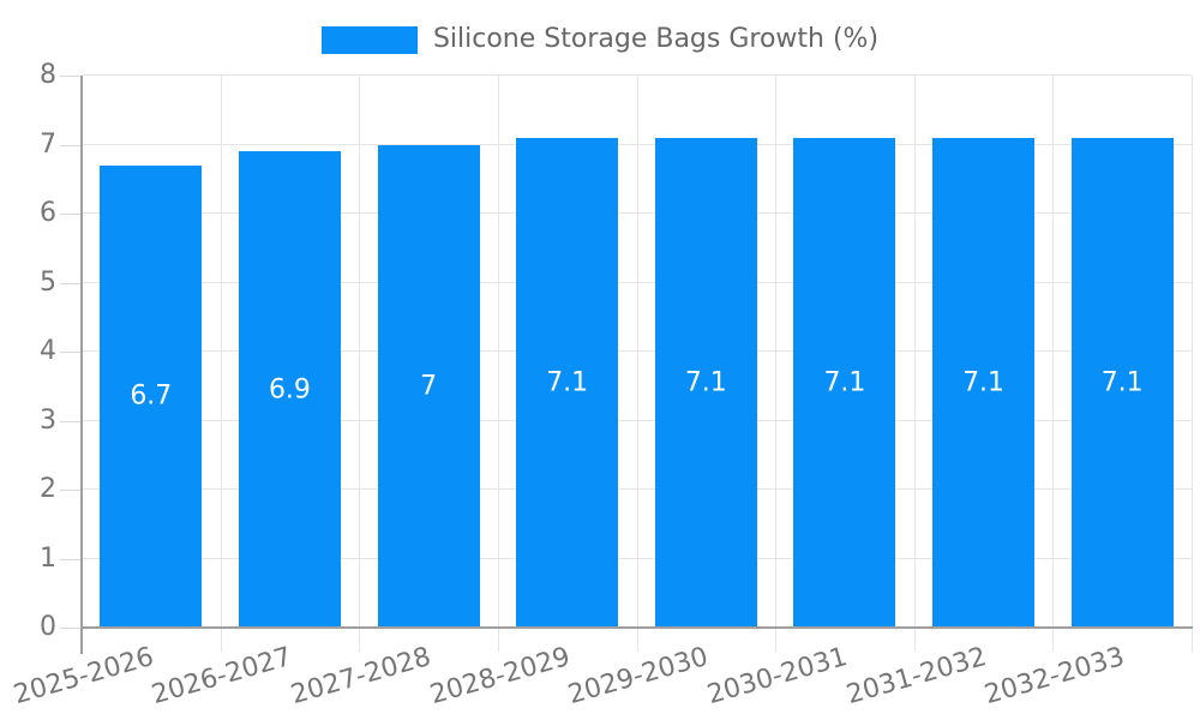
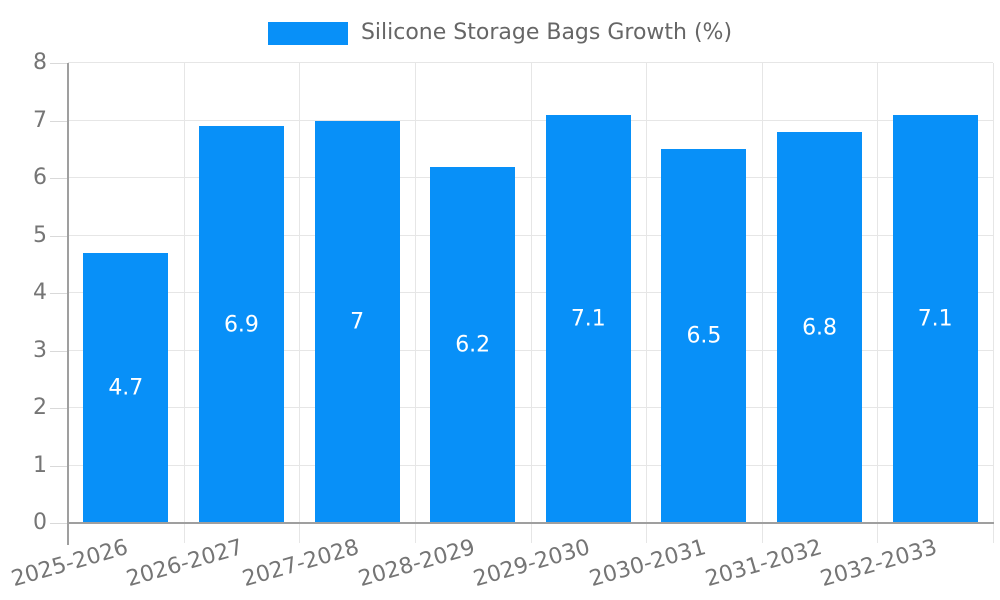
2025-2026: 6.7 -> 4.7
2028-2029: 7.1 -> 6.2
2030-2031: 7.1 -> 6.5
2031-2032: 7.1 -> 6.8
